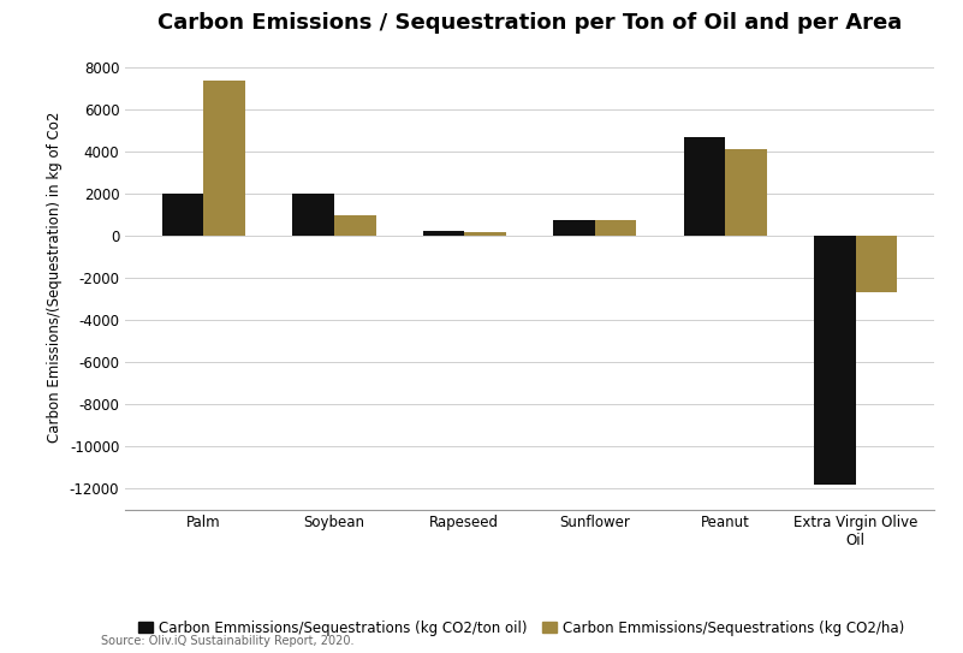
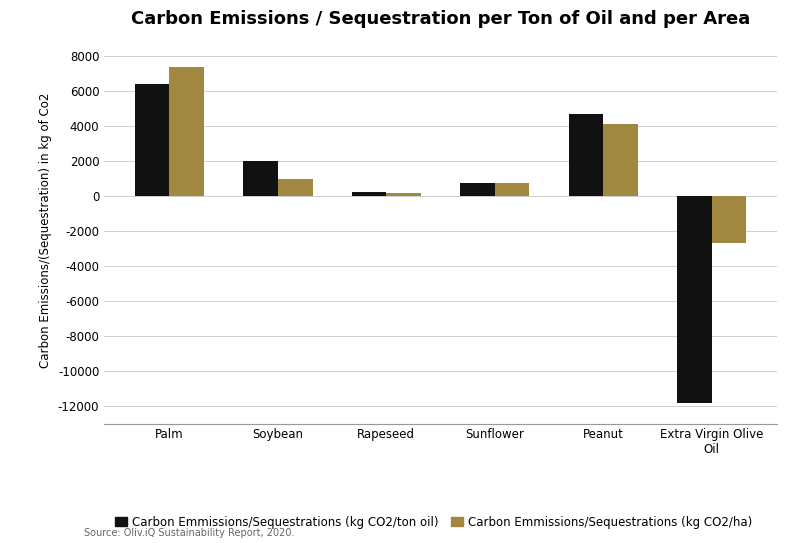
Carbon Emmissions/Sequestrations (kg CO2/ton oil)/Palm: 2000 -> 6400
